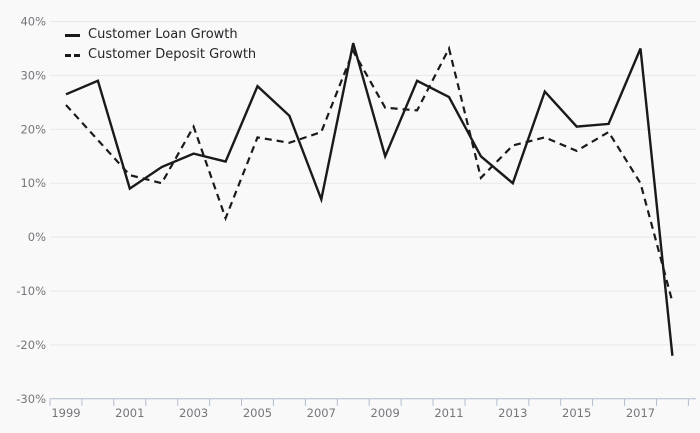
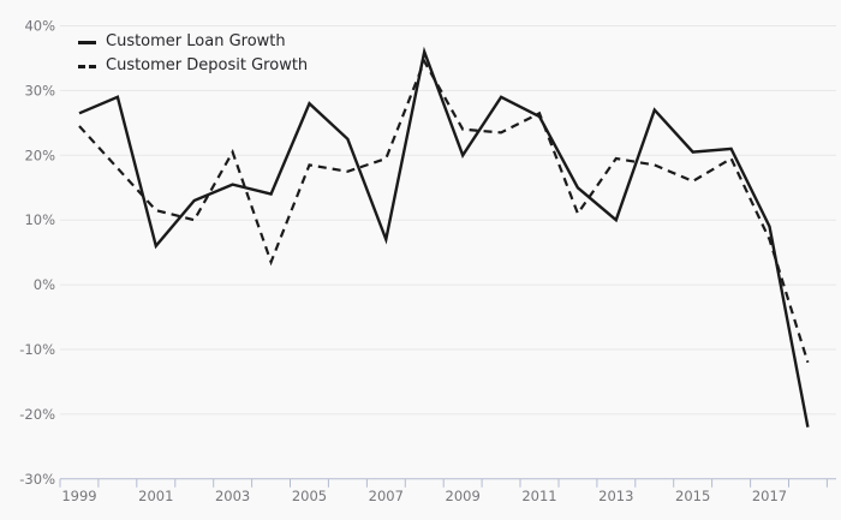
Customer Loan Growth/2001: 9% -> 6%
Customer Loan Growth/2009: 15% -> 20%
Customer Deposit Growth/2011: 35% -> 26%
Customer Deposit Growth/2013: 17% -> 20%
Customer Loan Growth/2017: 35% -> 9%
Customer Deposit Growth/2017: 10% -> 7%
